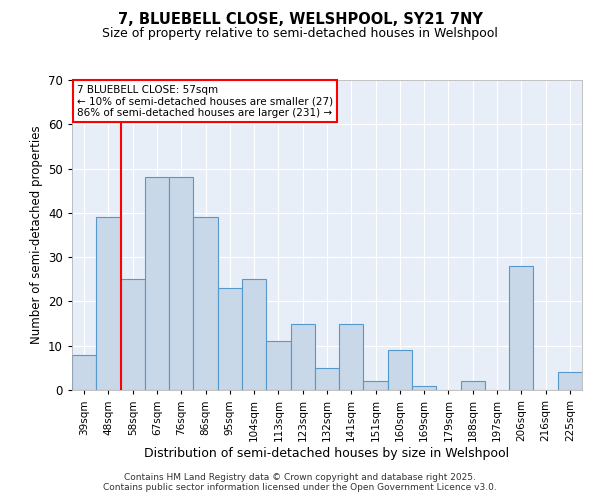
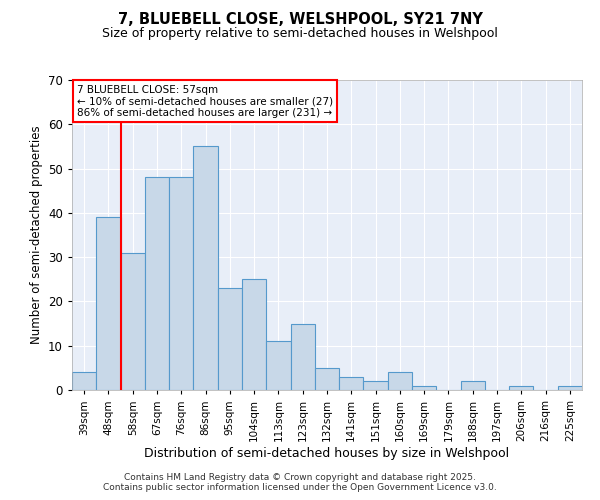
39sqm: 8 -> 4
58sqm: 25 -> 31
86sqm: 39 -> 55
141sqm: 15 -> 3
160sqm: 9 -> 4
206sqm: 28 -> 1
225sqm: 4 -> 1
